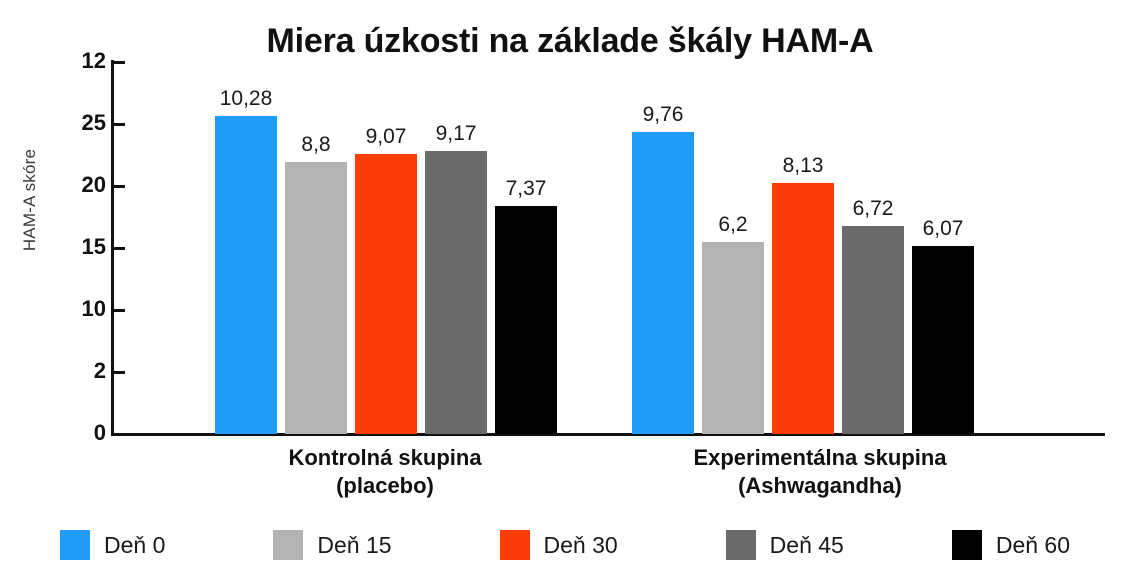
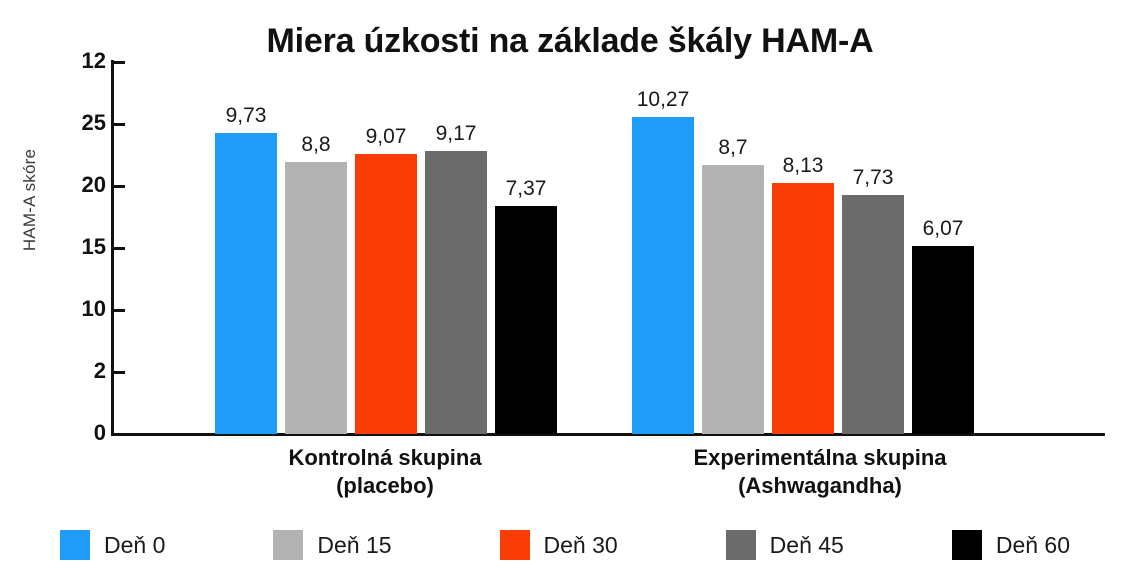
Deň 0/Kontrolná skupina (placebo): 10,28 -> 9,73
Deň 0/Experimentálna skupina (Ashwagandha): 9,76 -> 10,27
Deň 15/Experimentálna skupina (Ashwagandha): 6,2 -> 8,7
Deň 45/Experimentálna skupina (Ashwagandha): 6,72 -> 7,73
